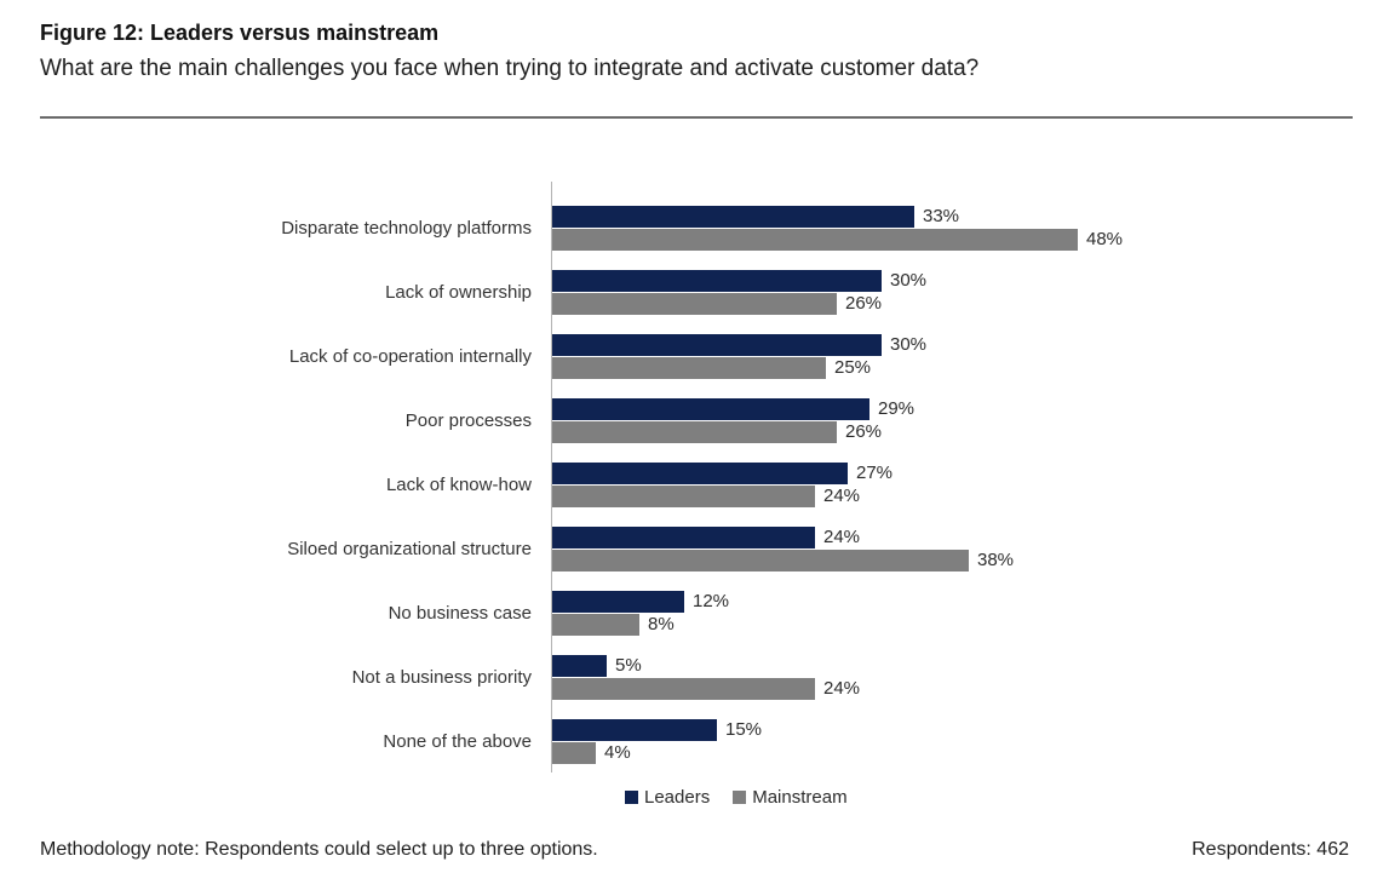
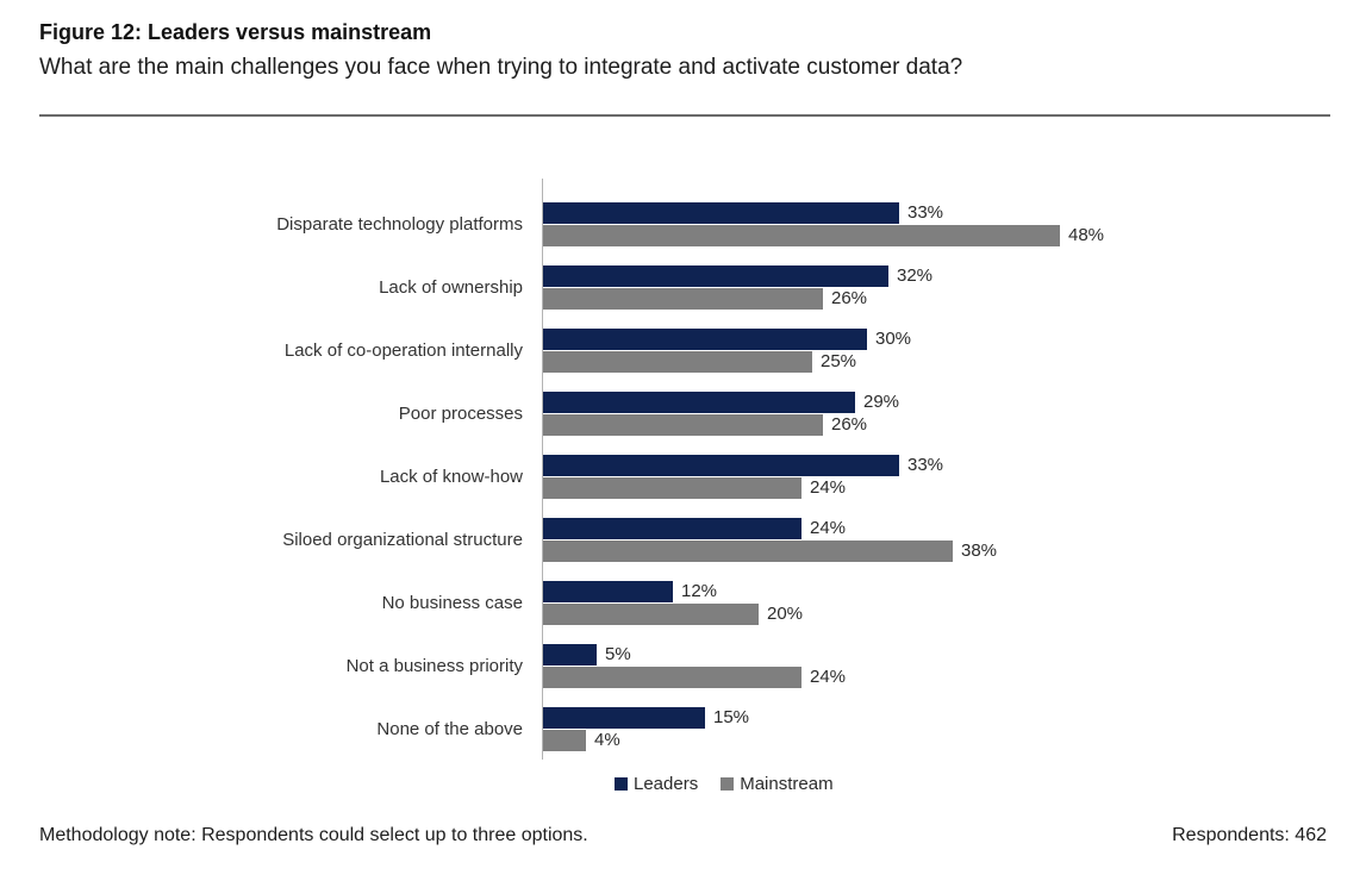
Leaders/Lack of ownership: 30% -> 32%
Leaders/Lack of know-how: 27% -> 33%
Mainstream/No business case: 8% -> 20%
